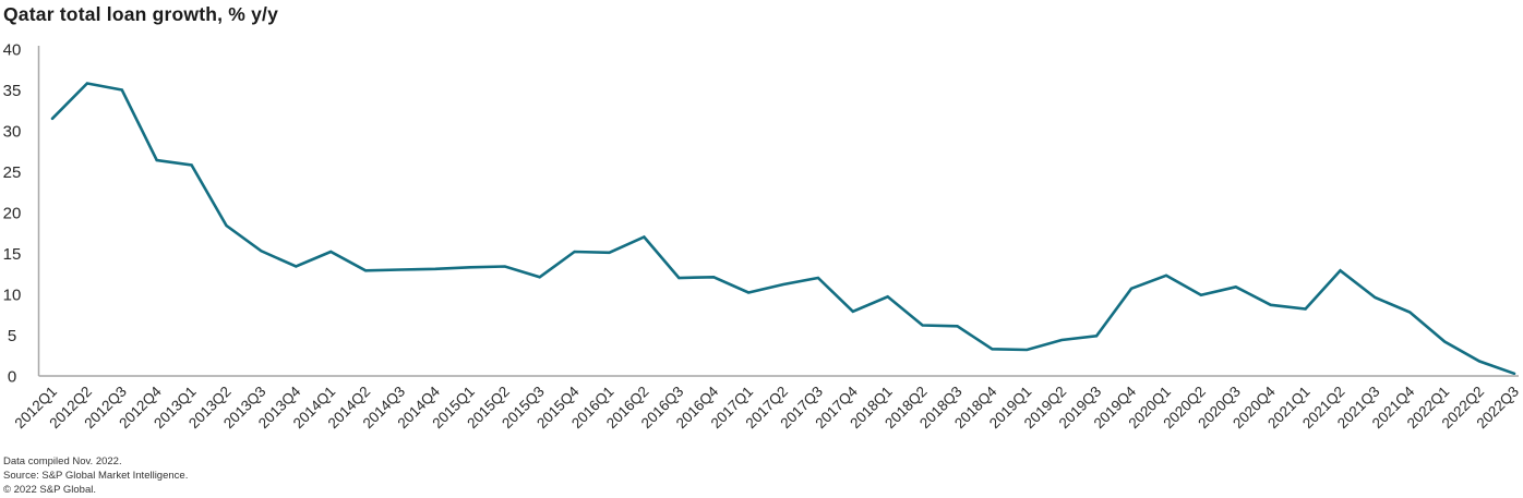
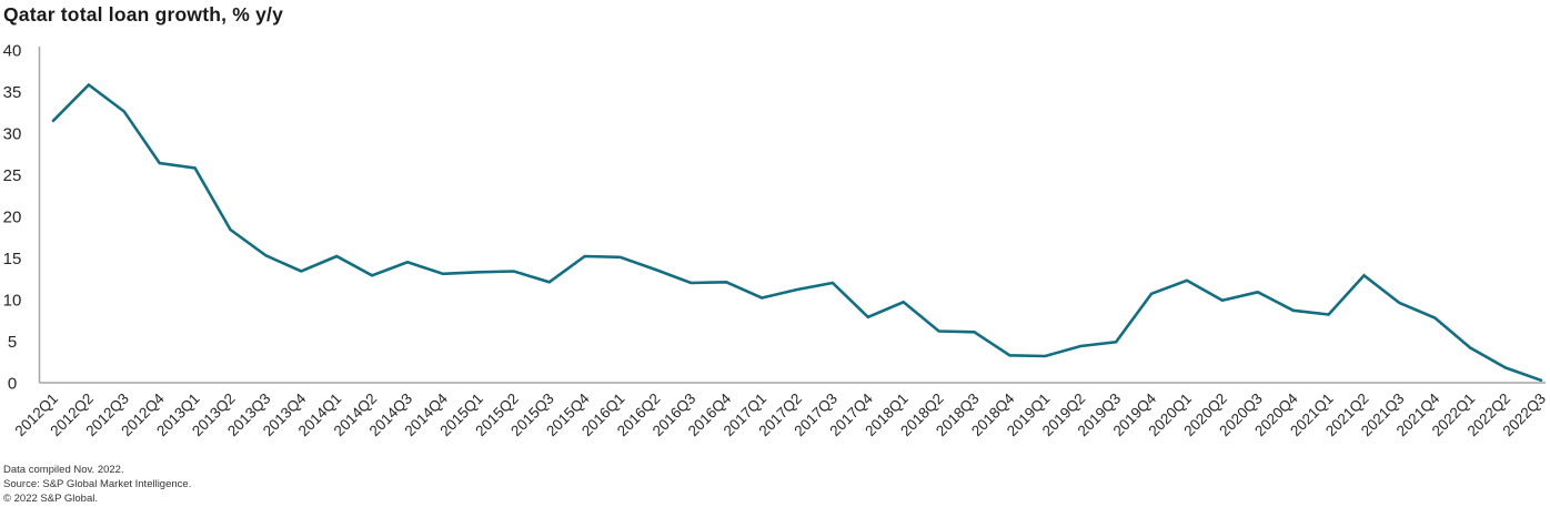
2012Q3: 35 -> 33
2014Q3: 13 -> 14
2016Q2: 17 -> 14
